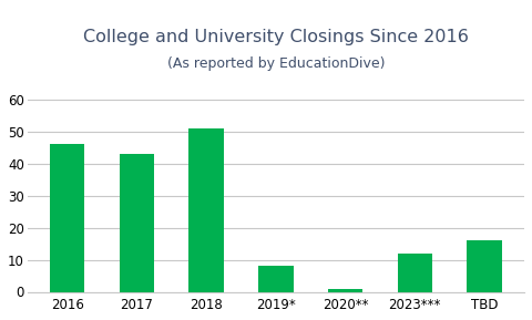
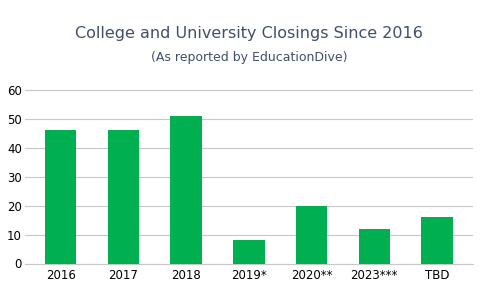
2017: 43 -> 46
2020**: 1 -> 20
